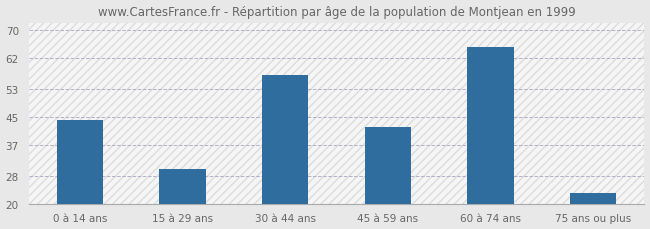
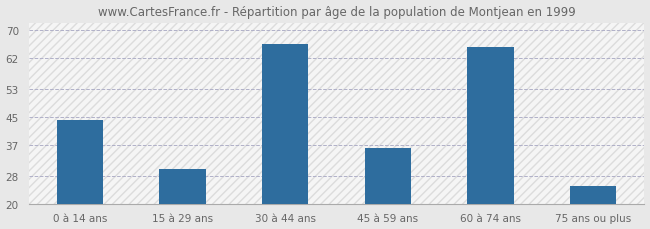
30 à 44 ans: 57 -> 66
45 à 59 ans: 42 -> 36
75 ans ou plus: 23 -> 25
